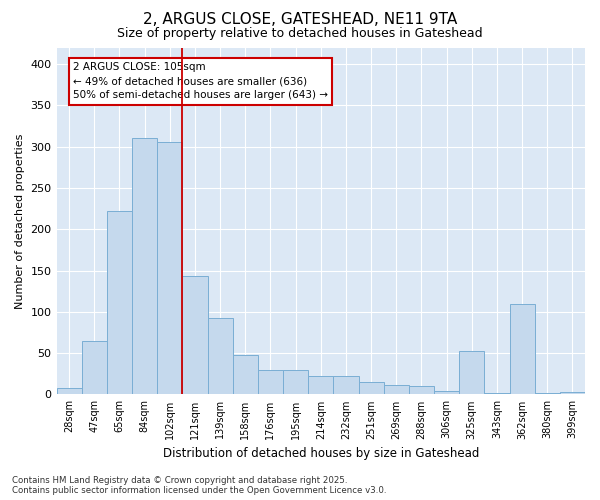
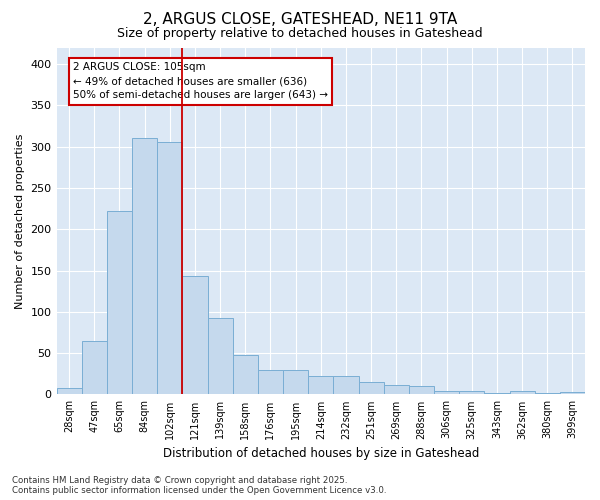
325sqm: 52 -> 4
362sqm: 110 -> 4
